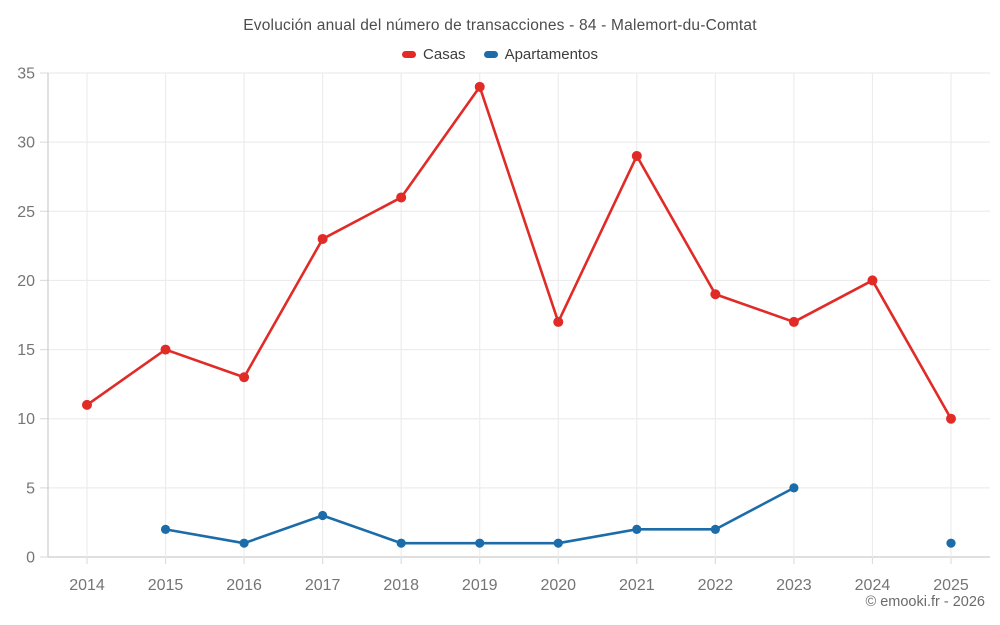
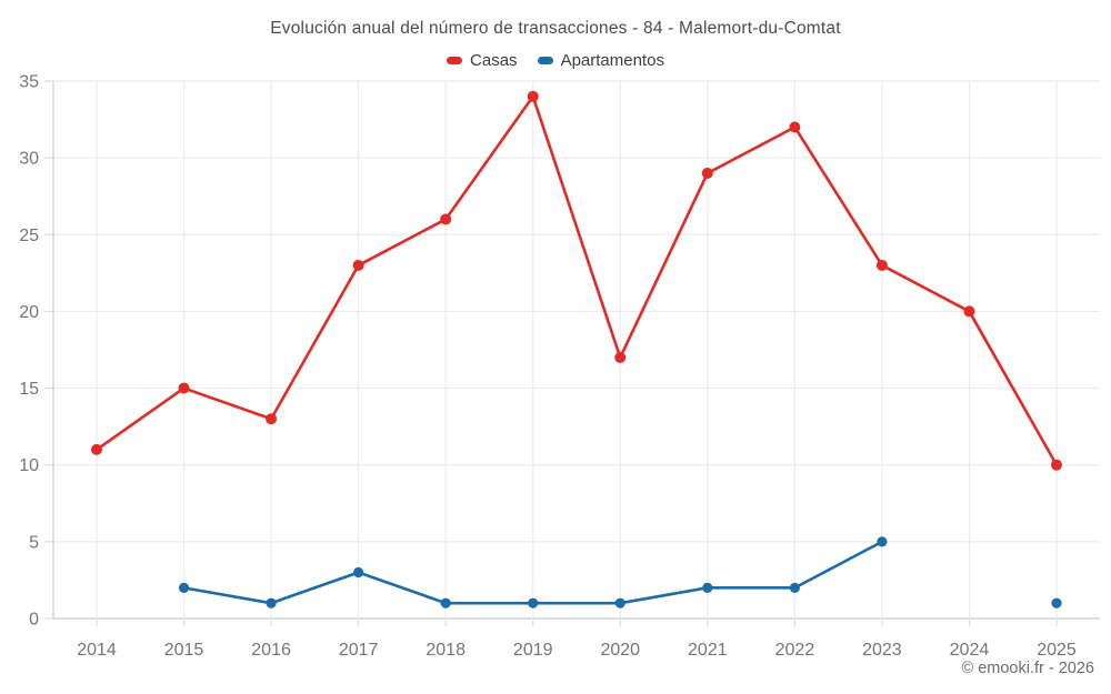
Casas/2022: 19 -> 32
Casas/2023: 17 -> 23
